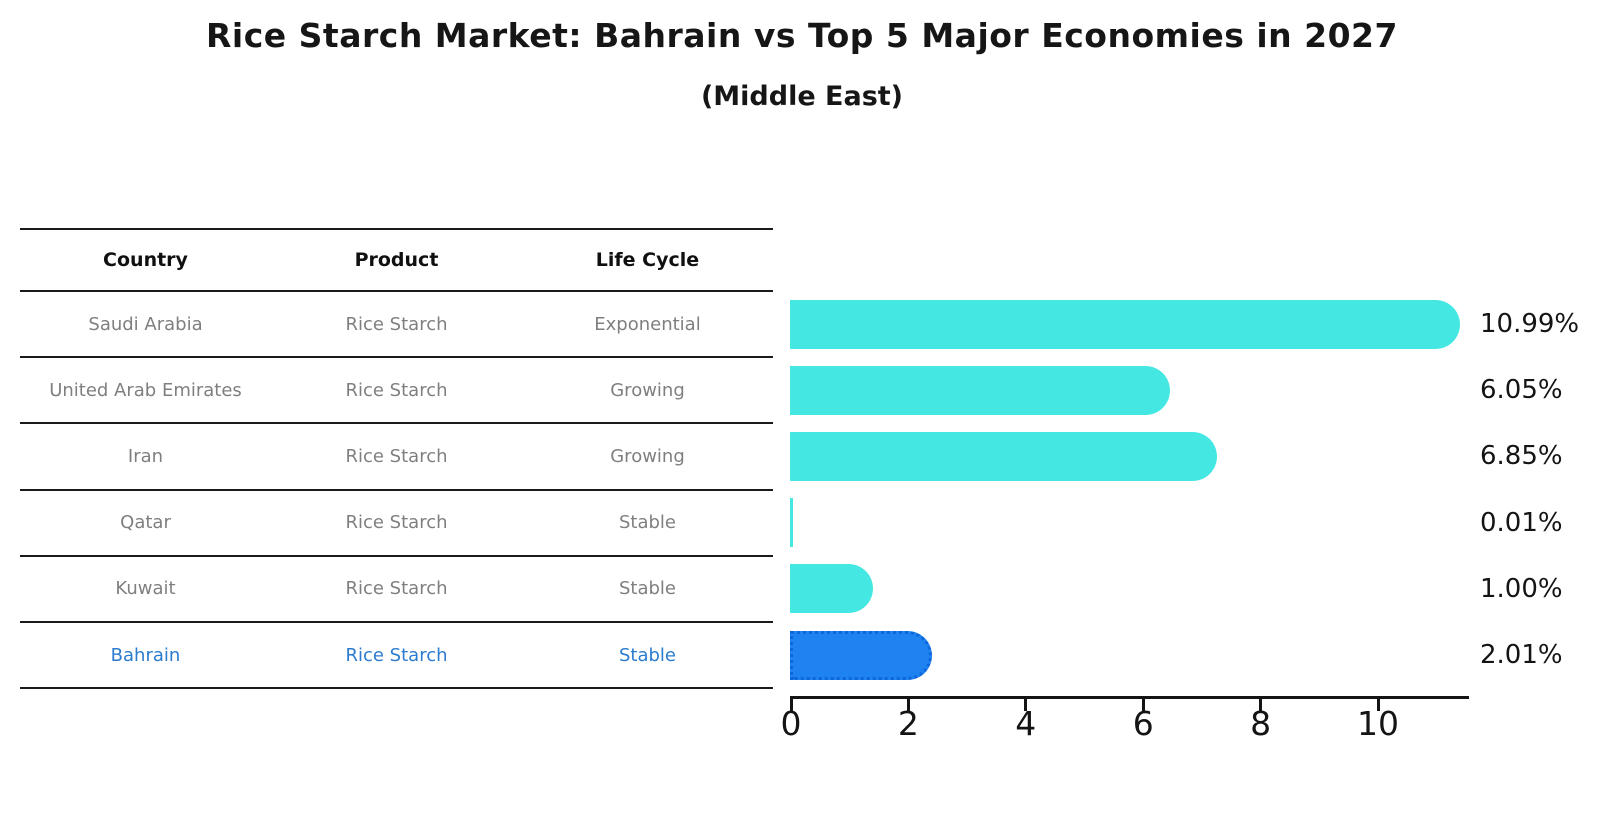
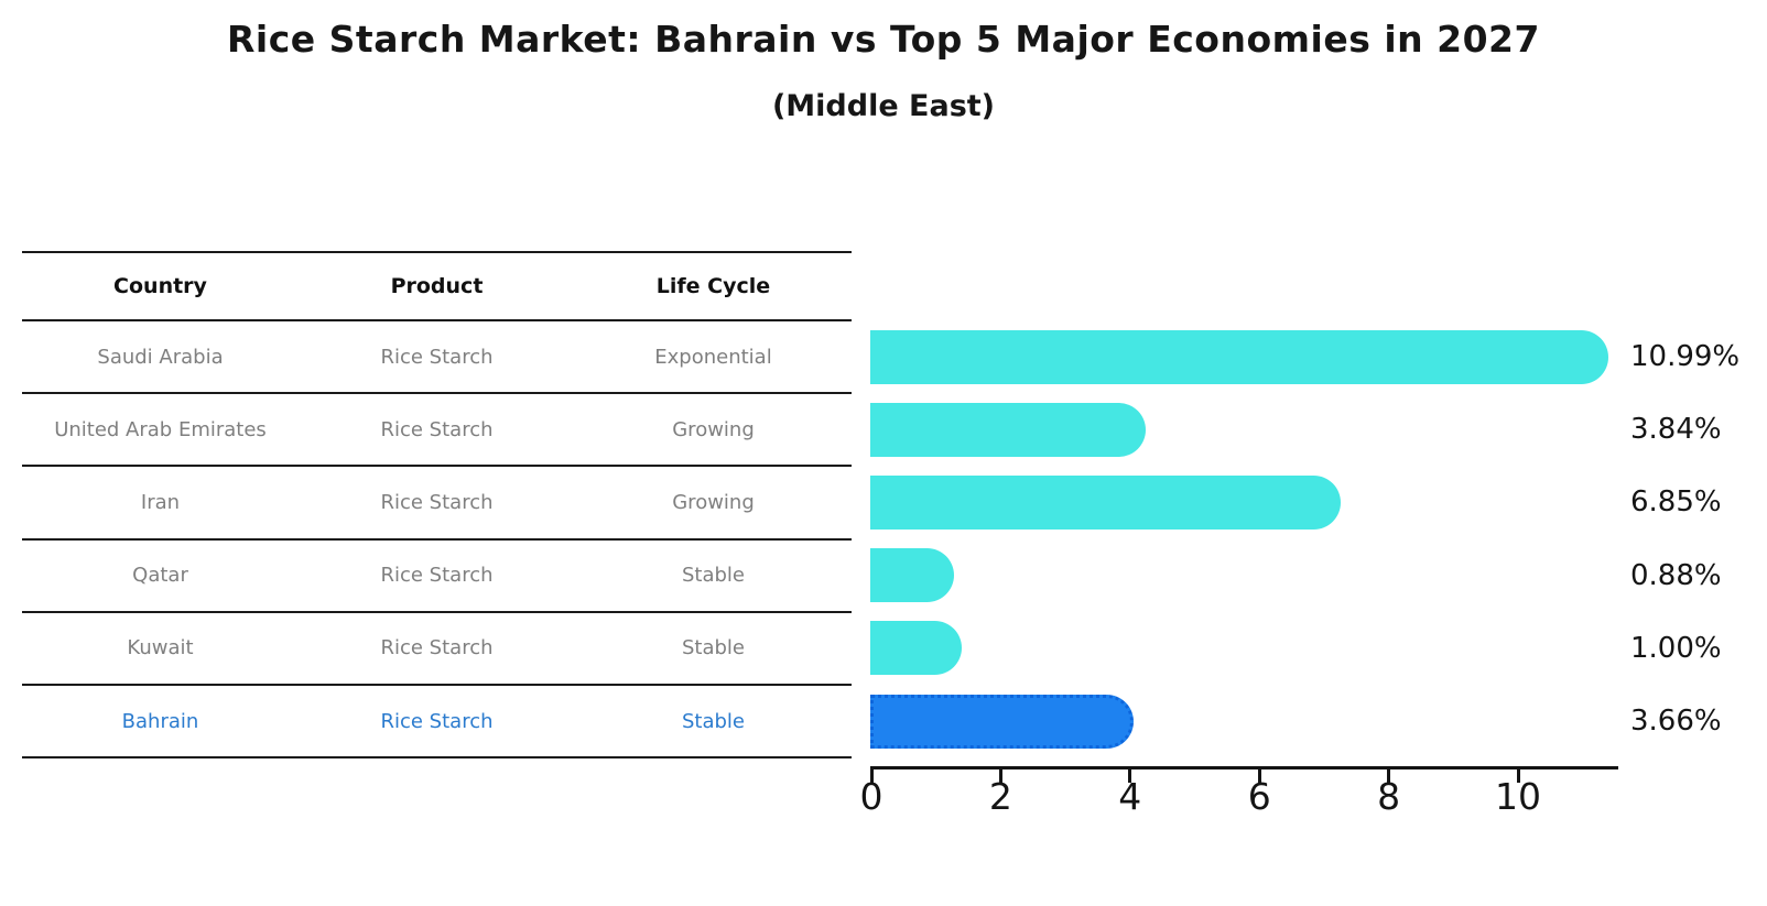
United Arab Emirates: 6.05% -> 3.84%
Qatar: 0.01% -> 0.88%
Bahrain: 2.01% -> 3.66%
